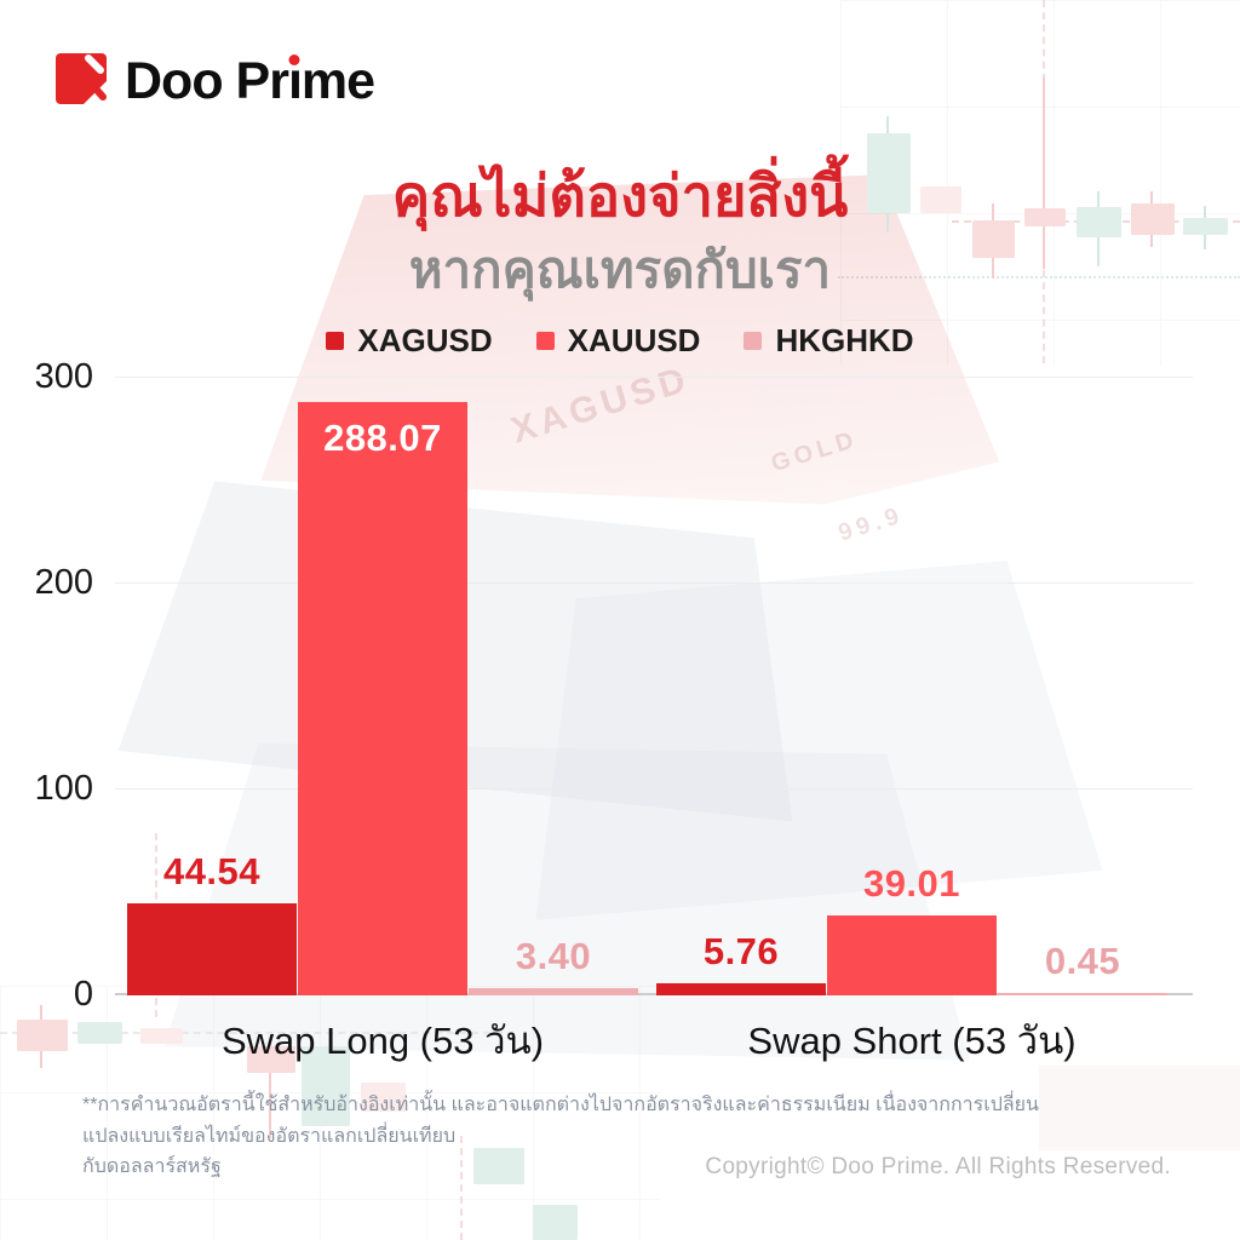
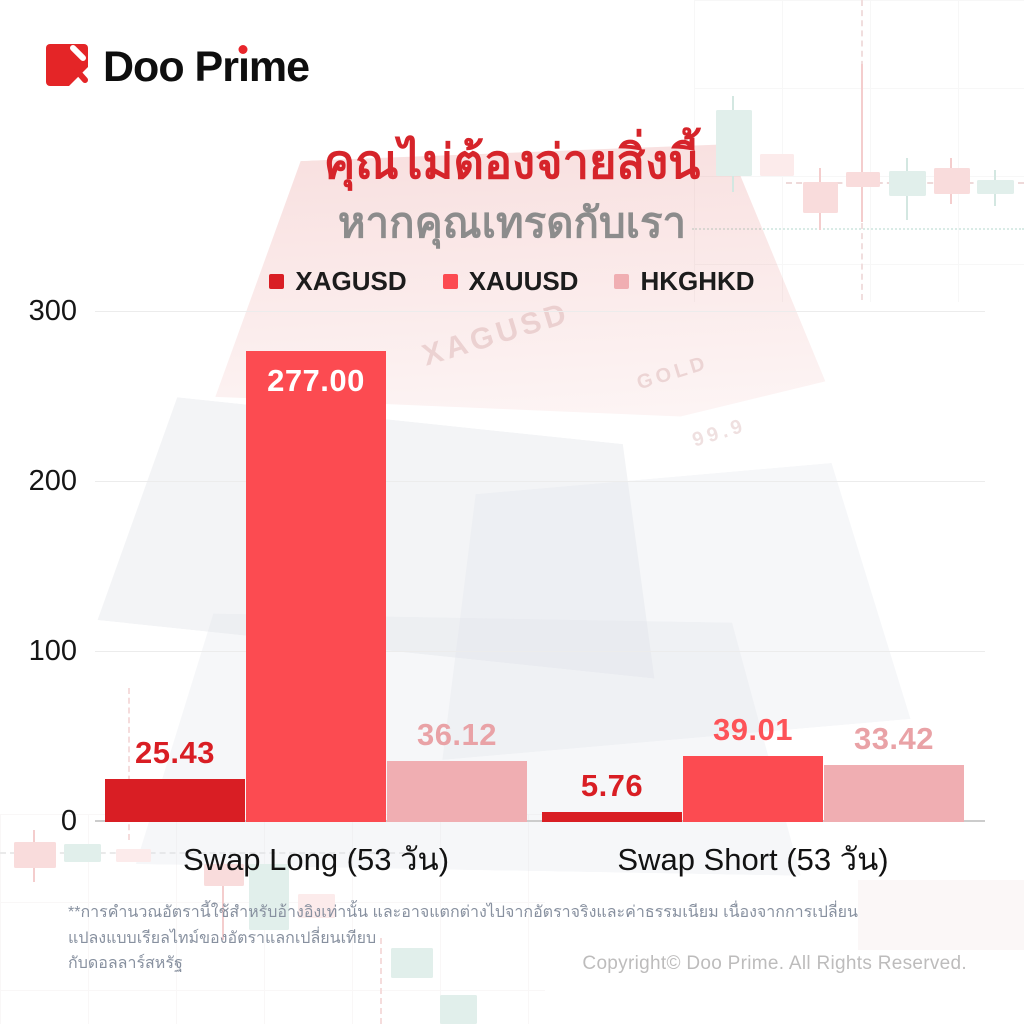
XAGUSD/Swap Long (53 วัน): 44.54 -> 25.43
XAUUSD/Swap Long (53 วัน): 288.07 -> 277.00
HKGHKD/Swap Long (53 วัน): 3.40 -> 36.12
HKGHKD/Swap Short (53 วัน): 0.45 -> 33.42
